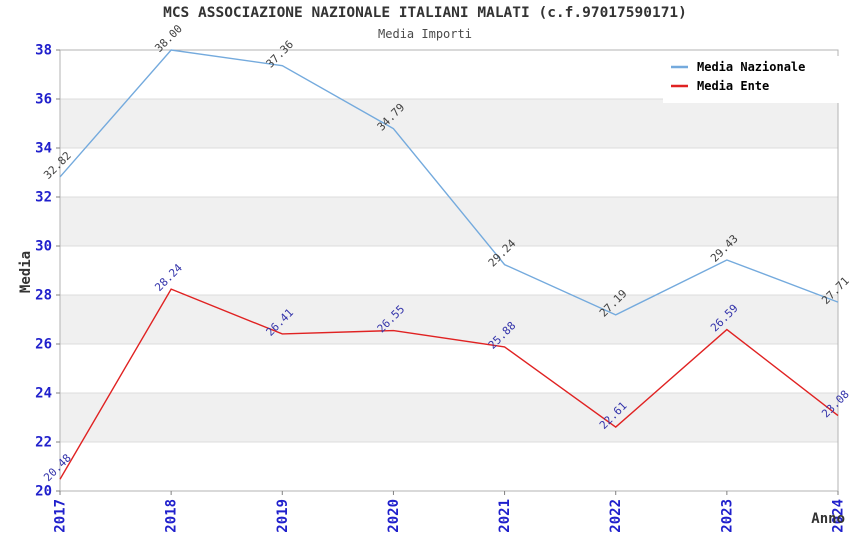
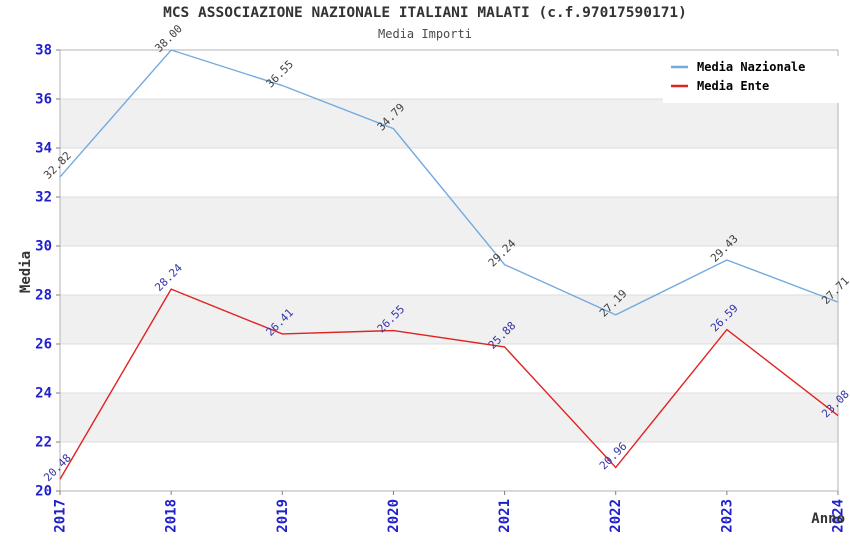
Media Nazionale/2019: 37.36 -> 36.55
Media Ente/2022: 22.61 -> 20.96
